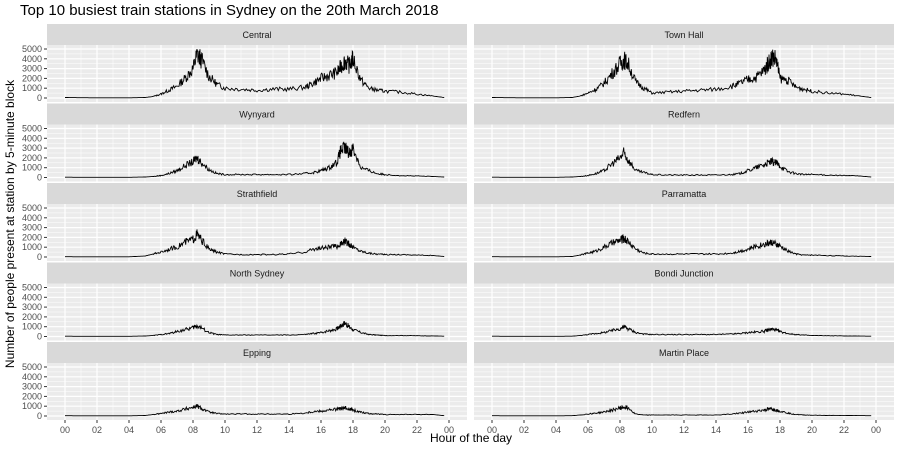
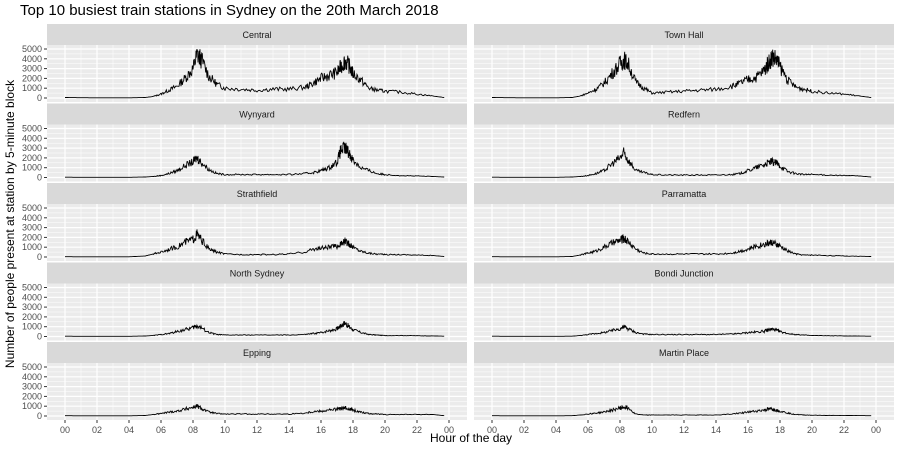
Central/18: 4000 -> 2000
Town Hall/18: 2000 -> 3000
Wynyard/18: 3000 -> 2000
